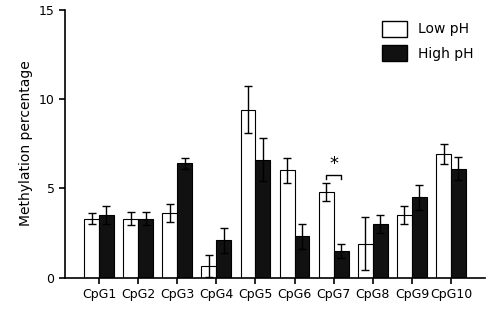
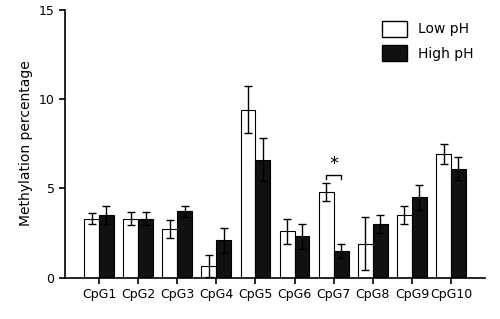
Low pH/CpG3: 3.6 -> 2.7
High pH/CpG3: 6.4 -> 3.7
Low pH/CpG6: 6.0 -> 2.6
